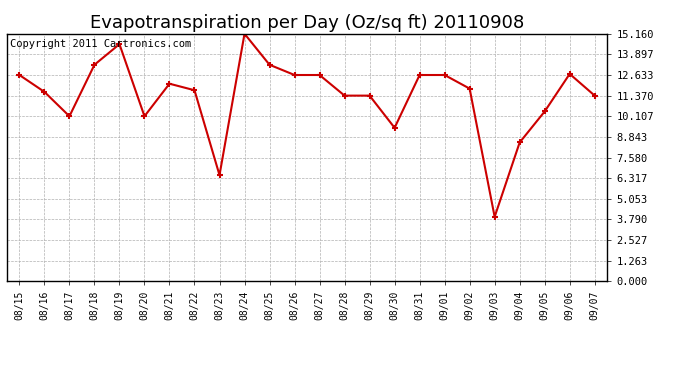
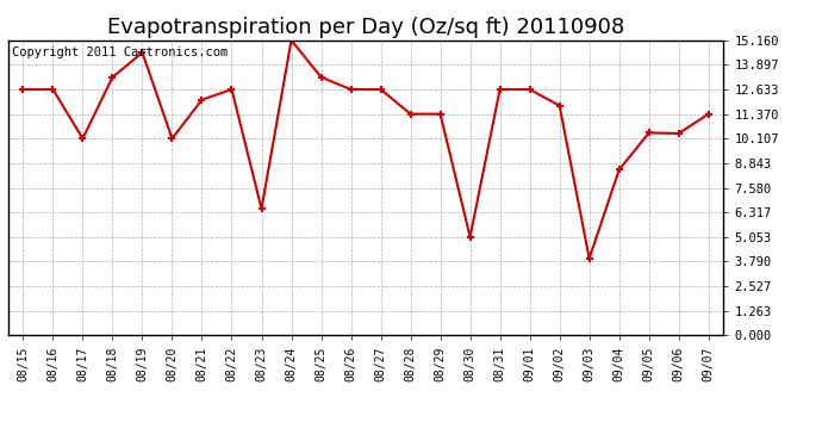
08/16: 11.6 -> 12.6
08/22: 11.7 -> 12.6
08/30: 9.4 -> 5.1
09/06: 12.7 -> 10.4
